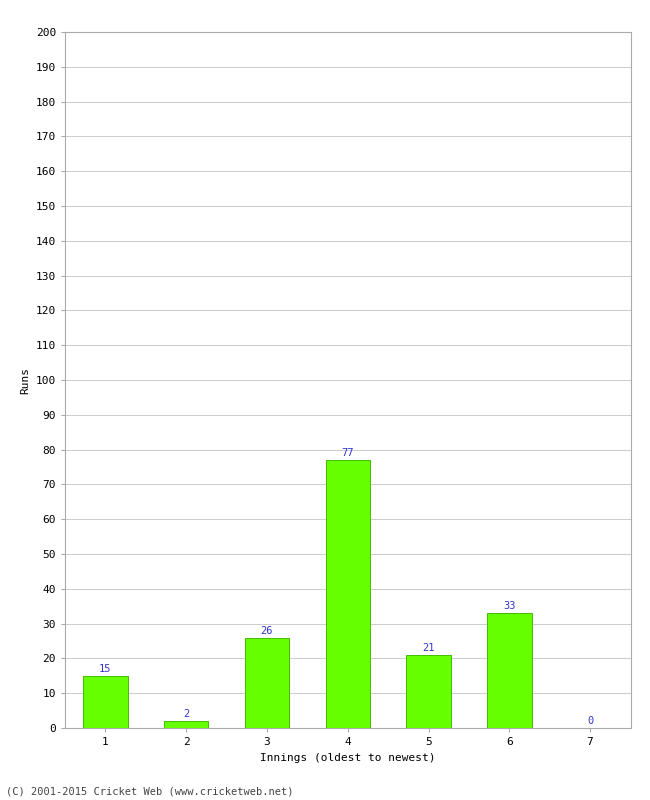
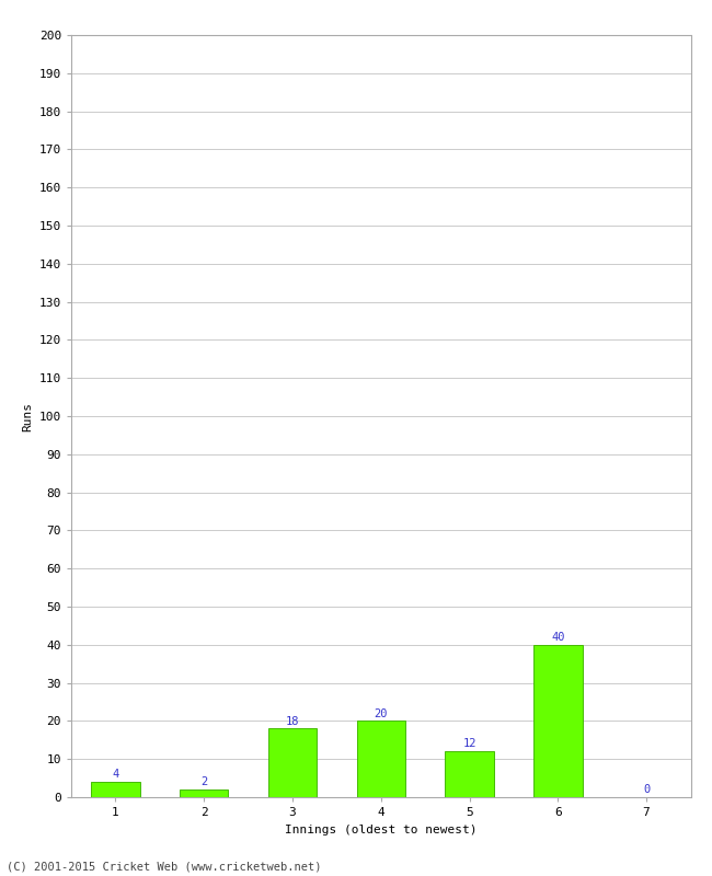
1: 15 -> 4
3: 26 -> 18
4: 77 -> 20
5: 21 -> 12
6: 33 -> 40
